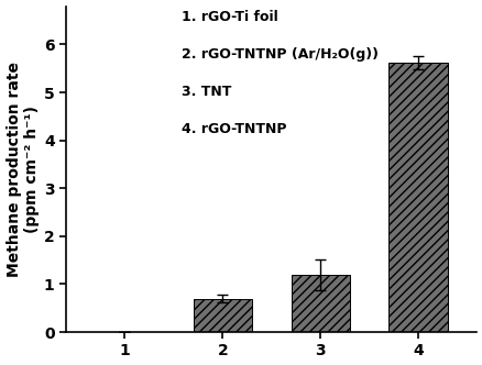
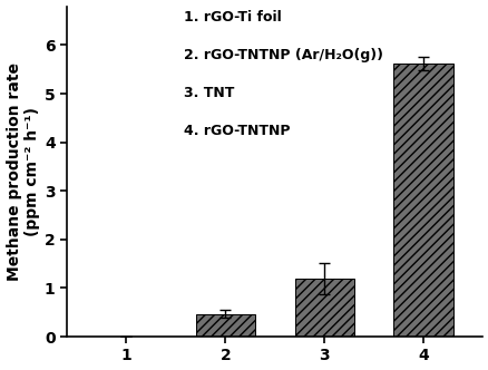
2: 0.70 -> 0.46
